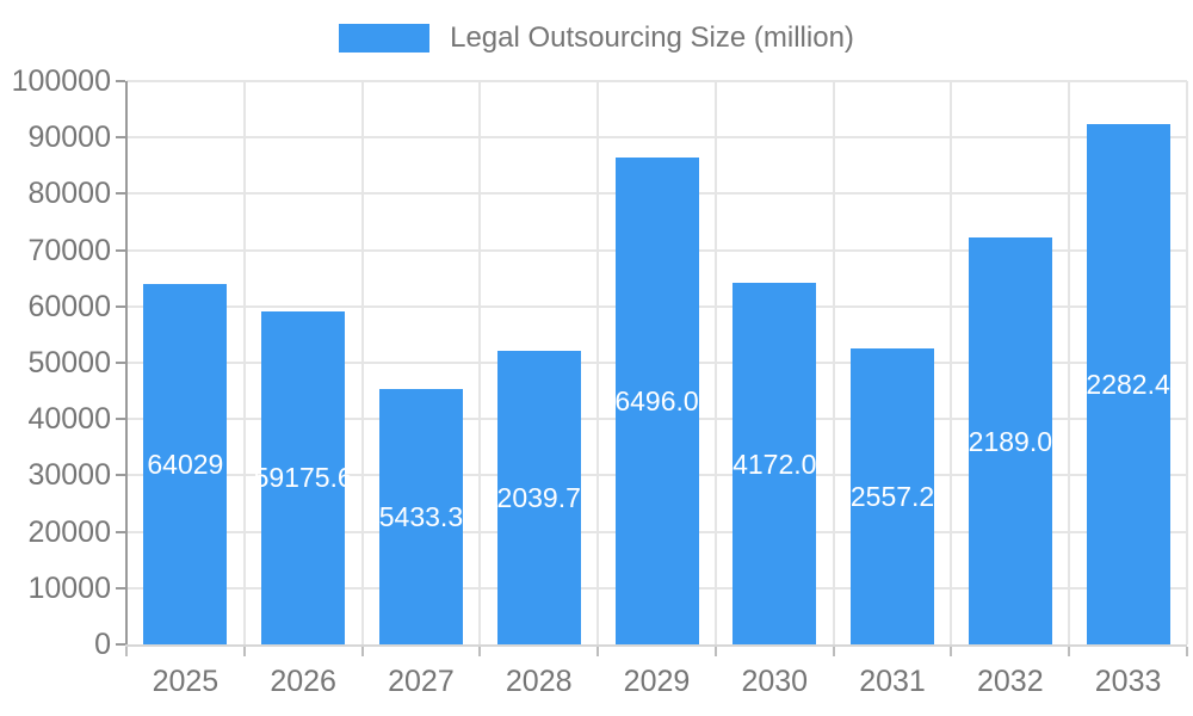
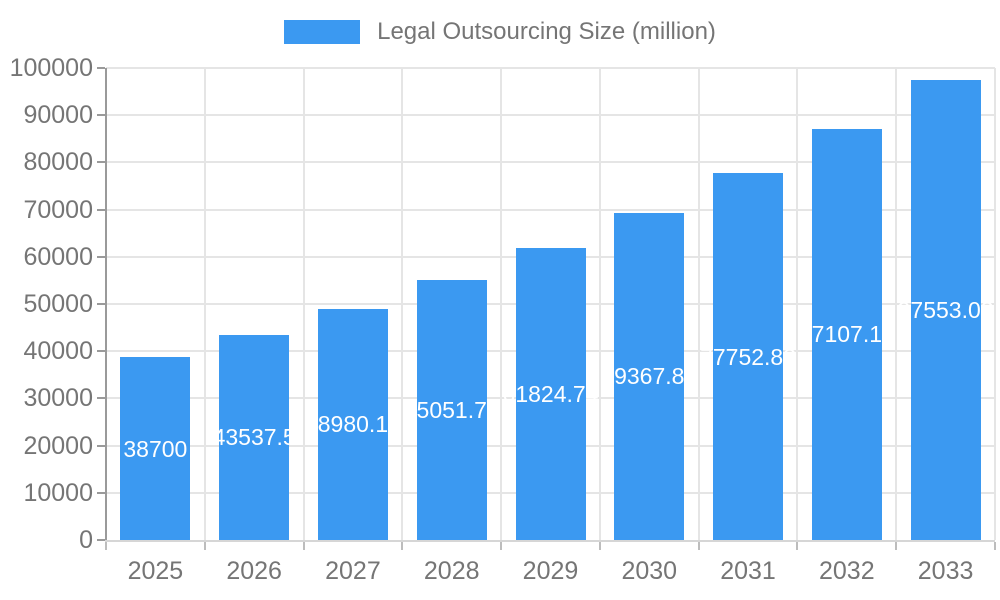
2025: 64029 -> 38700
2026: 59175.6 -> 43537.5
2027: 45433.39 -> 48980.18
2028: 52039.73 -> 55051.74
2029: 86496.07 -> 61824.74
2030: 64172.08 -> 69367.88
2031: 52557.29 -> 77752.83
2032: 72189.01 -> 87107.18
2033: 92282.46 -> 97553.03
